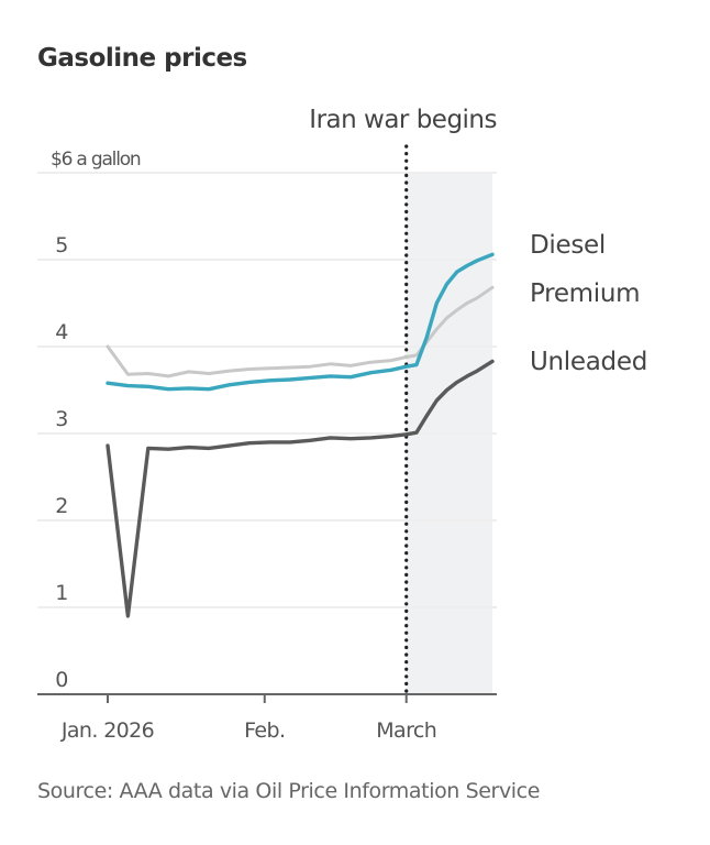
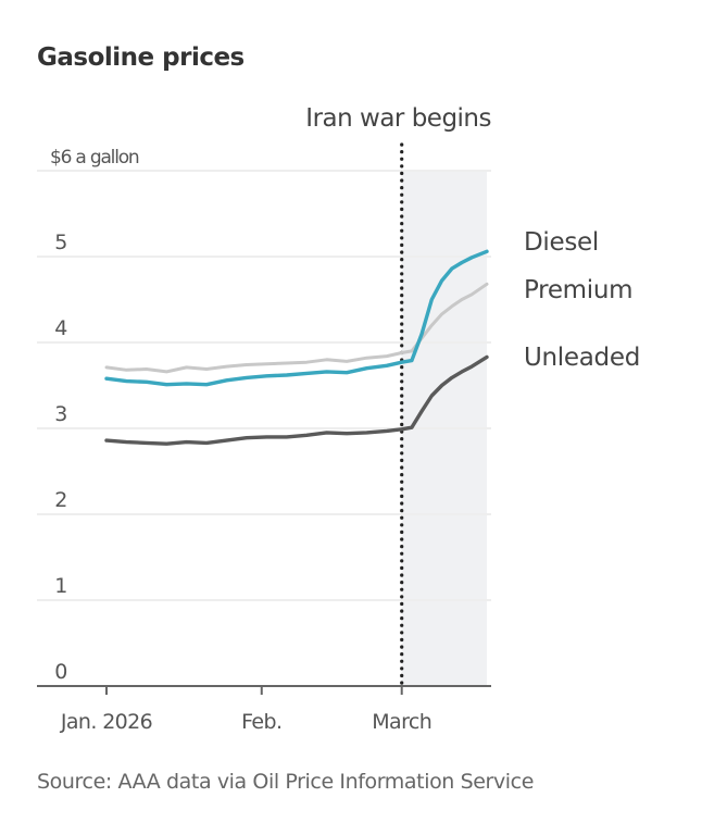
Premium/0: 4.0 -> 3.7
Unleaded/4: 0.9 -> 2.8
